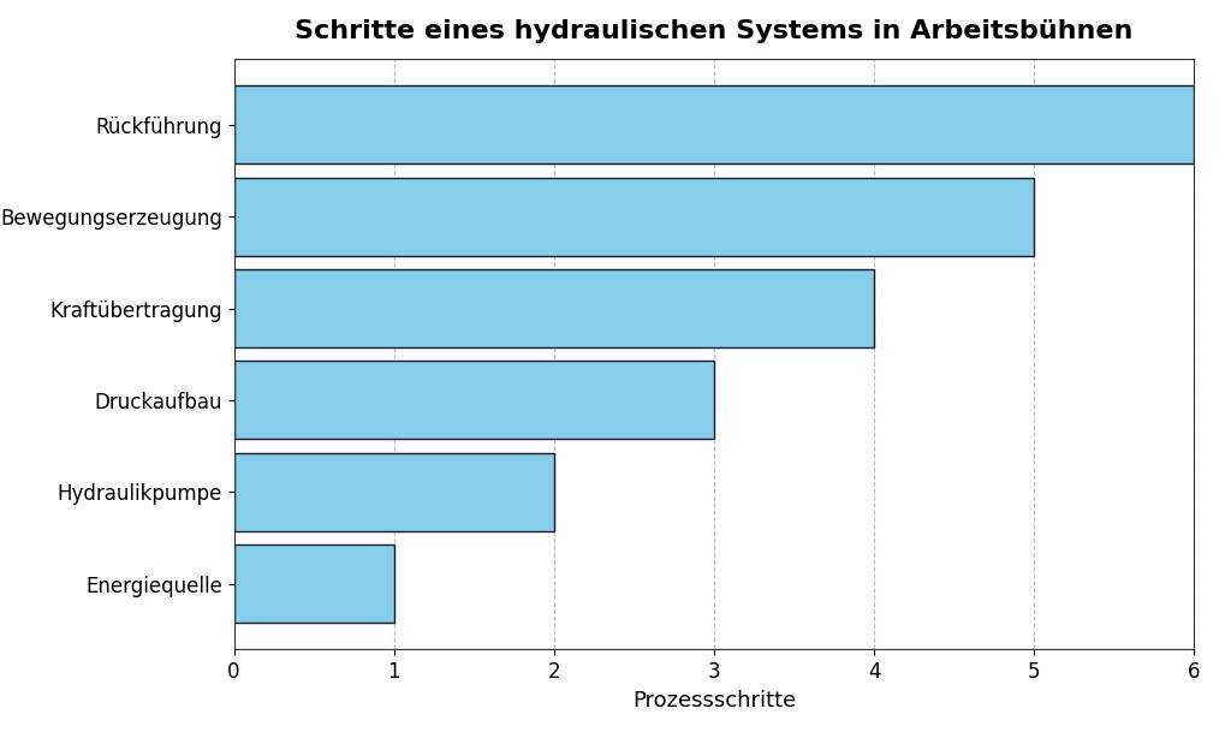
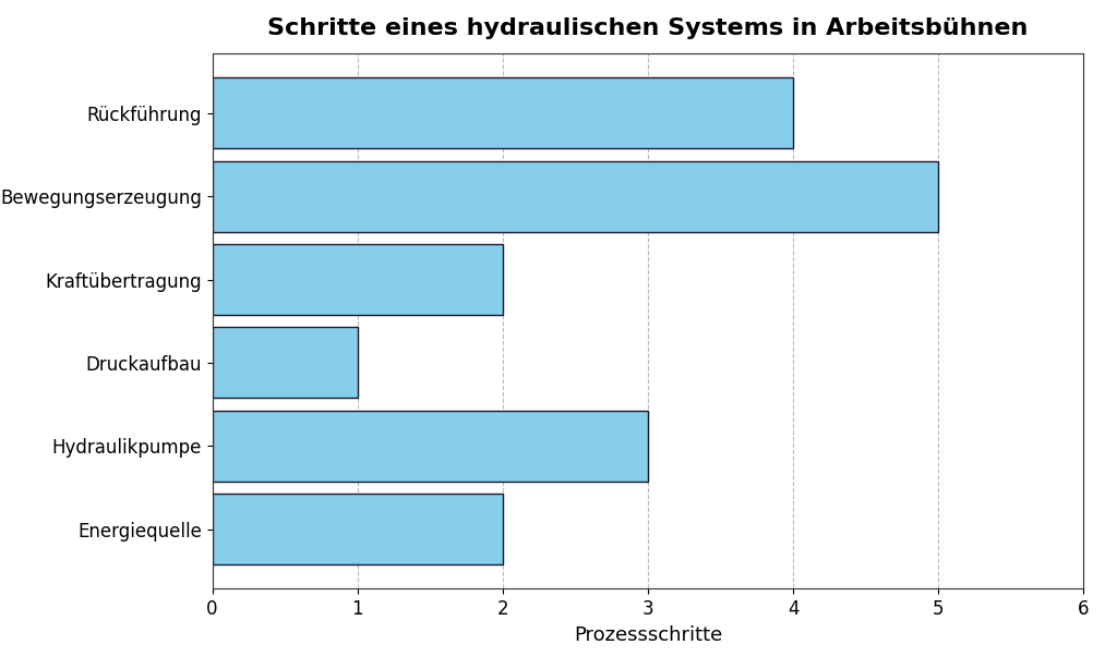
Rückführung: 6 -> 4
Kraftübertragung: 4 -> 2
Druckaufbau: 3 -> 1
Hydraulikpumpe: 2 -> 3
Energiequelle: 1 -> 2
